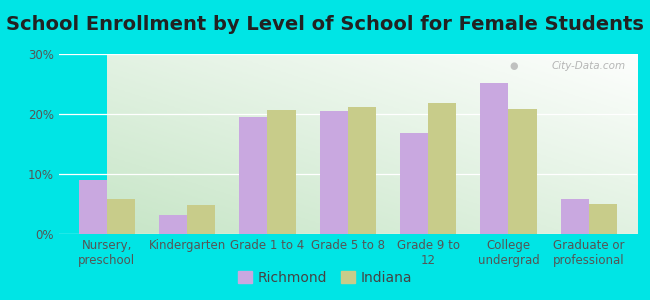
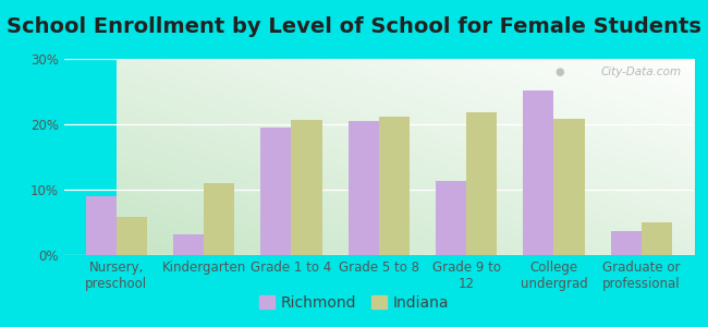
Indiana/Kindergarten: 4.8% -> 11.0%
Richmond/Grade 9 to 12: 16.8% -> 11.4%
Richmond/Graduate or professional: 5.8% -> 3.6%
